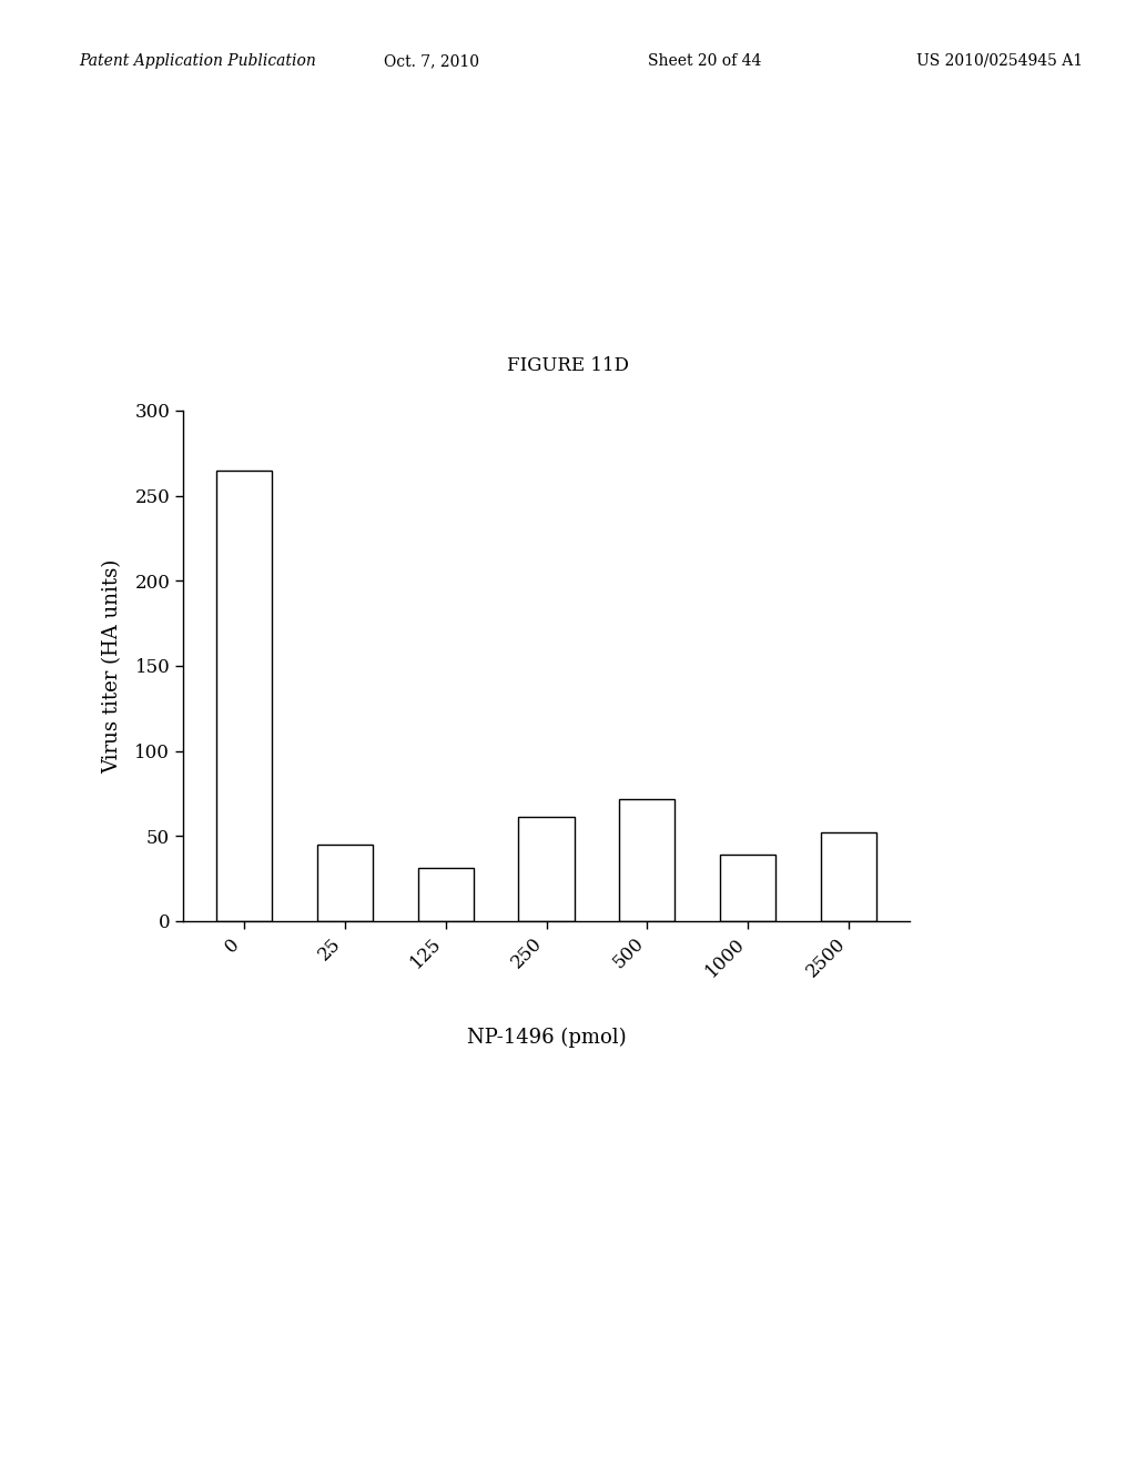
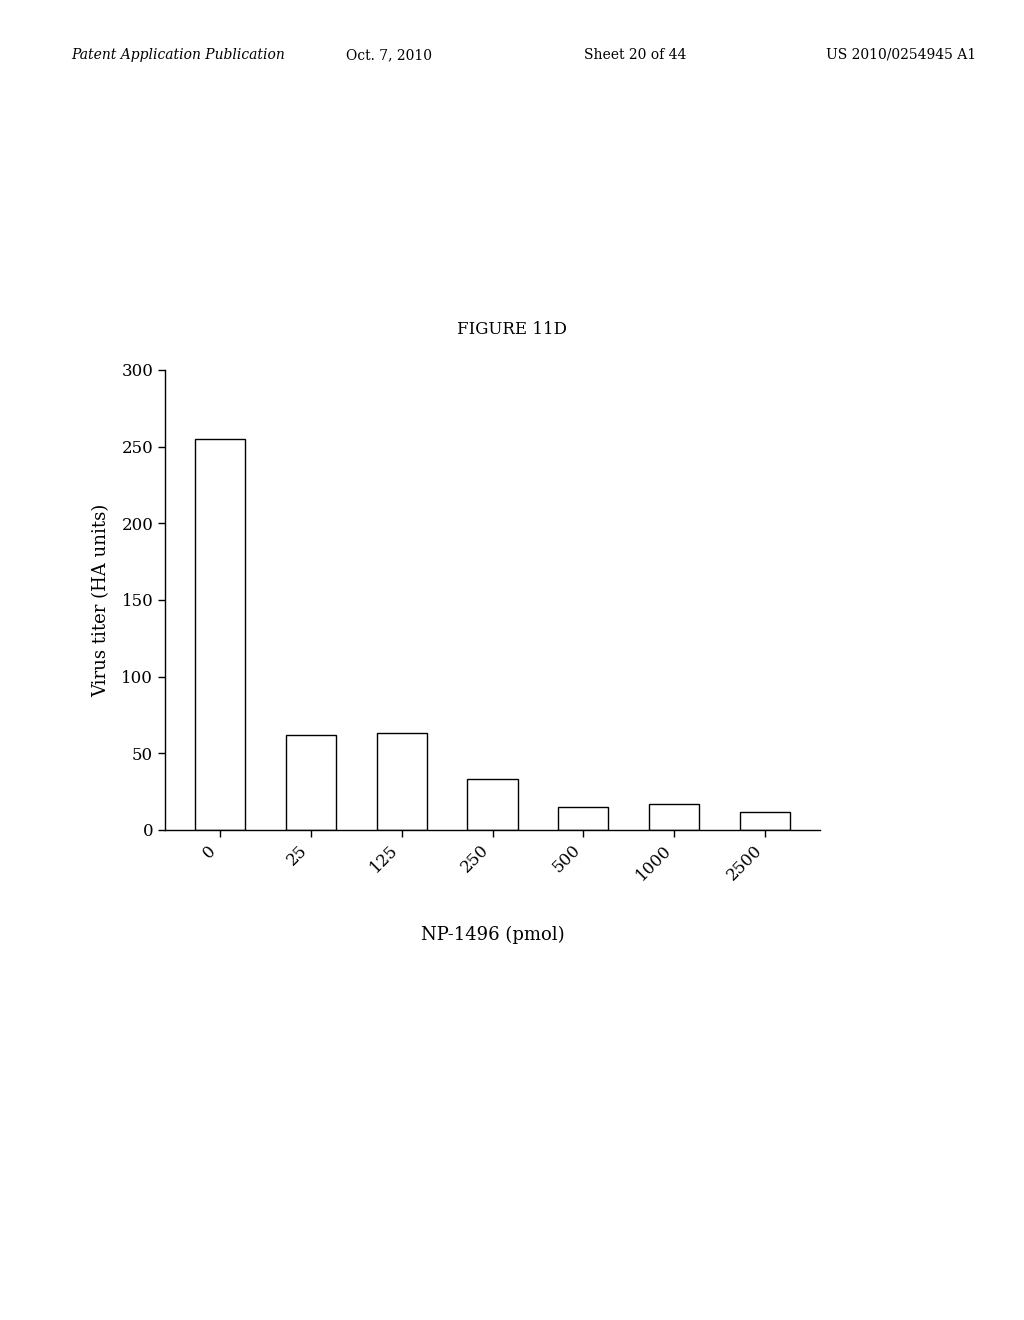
0: 265 -> 255
25: 45 -> 62
125: 31 -> 63
250: 61 -> 33
500: 72 -> 15
1000: 39 -> 17
2500: 52 -> 12
